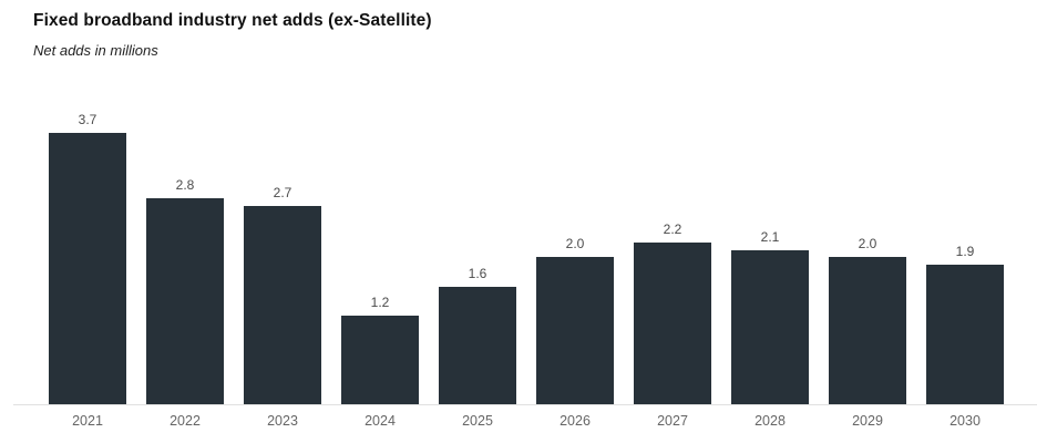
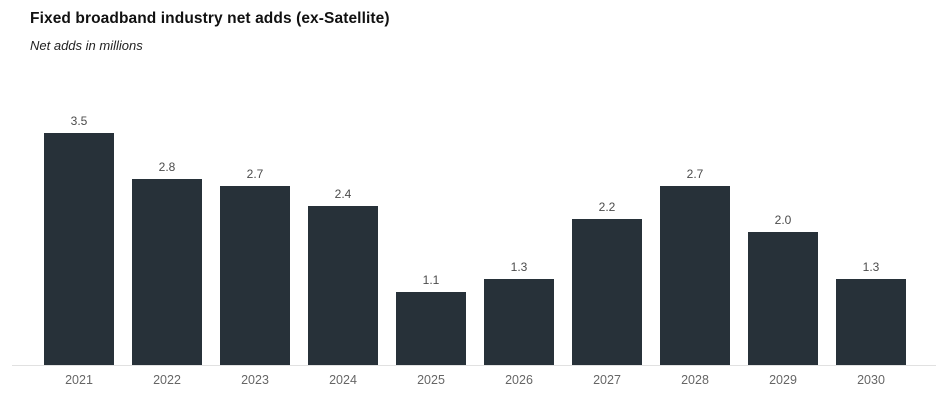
2021: 3.7 -> 3.5
2024: 1.2 -> 2.4
2025: 1.6 -> 1.1
2026: 2.0 -> 1.3
2028: 2.1 -> 2.7
2030: 1.9 -> 1.3
